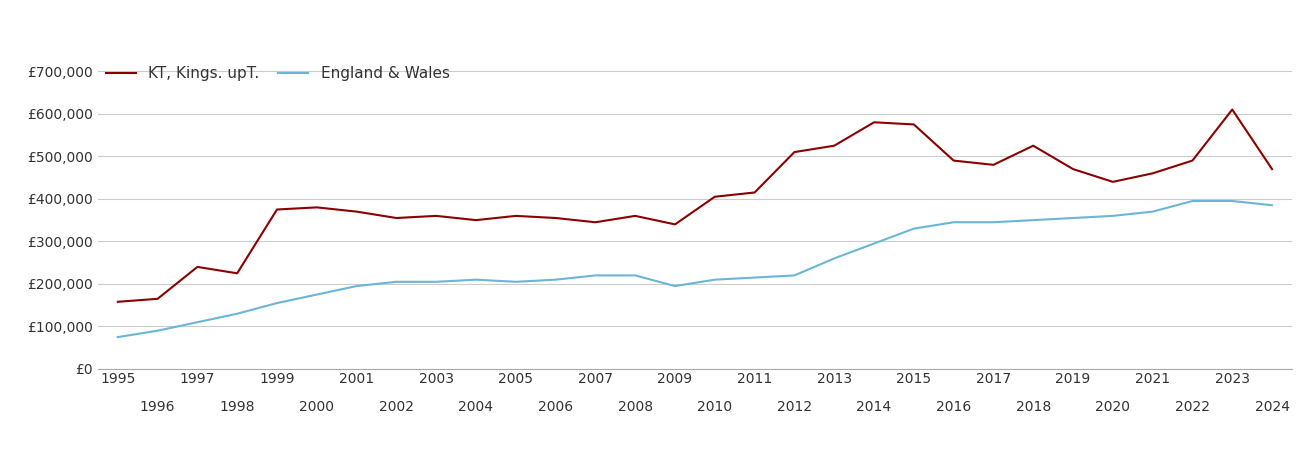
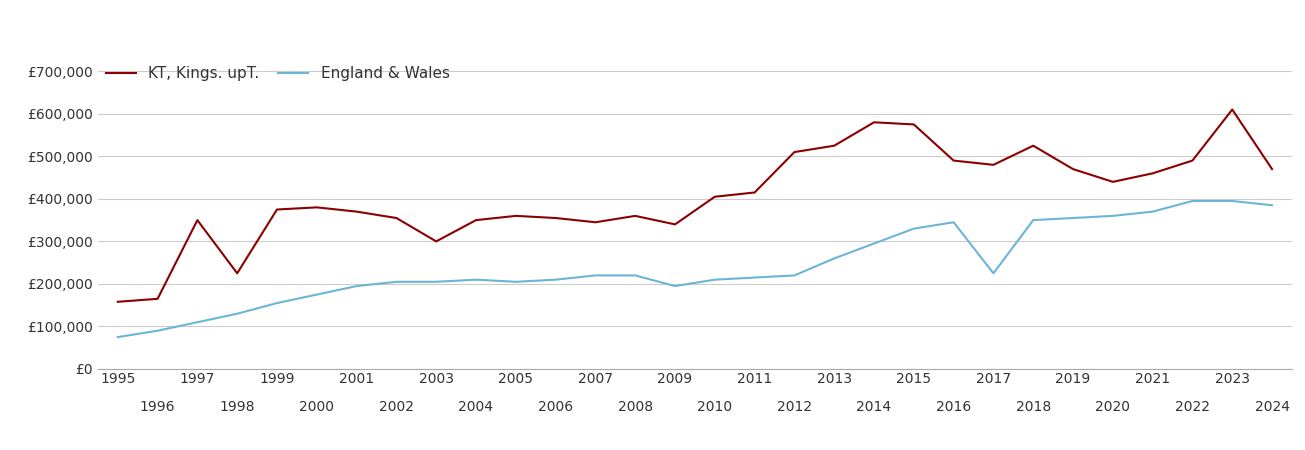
KT, Kings. upT./1997: £240,000 -> £350,000
KT, Kings. upT./2003: £360,000 -> £300,000
England & Wales/2017: £345,000 -> £225,000
